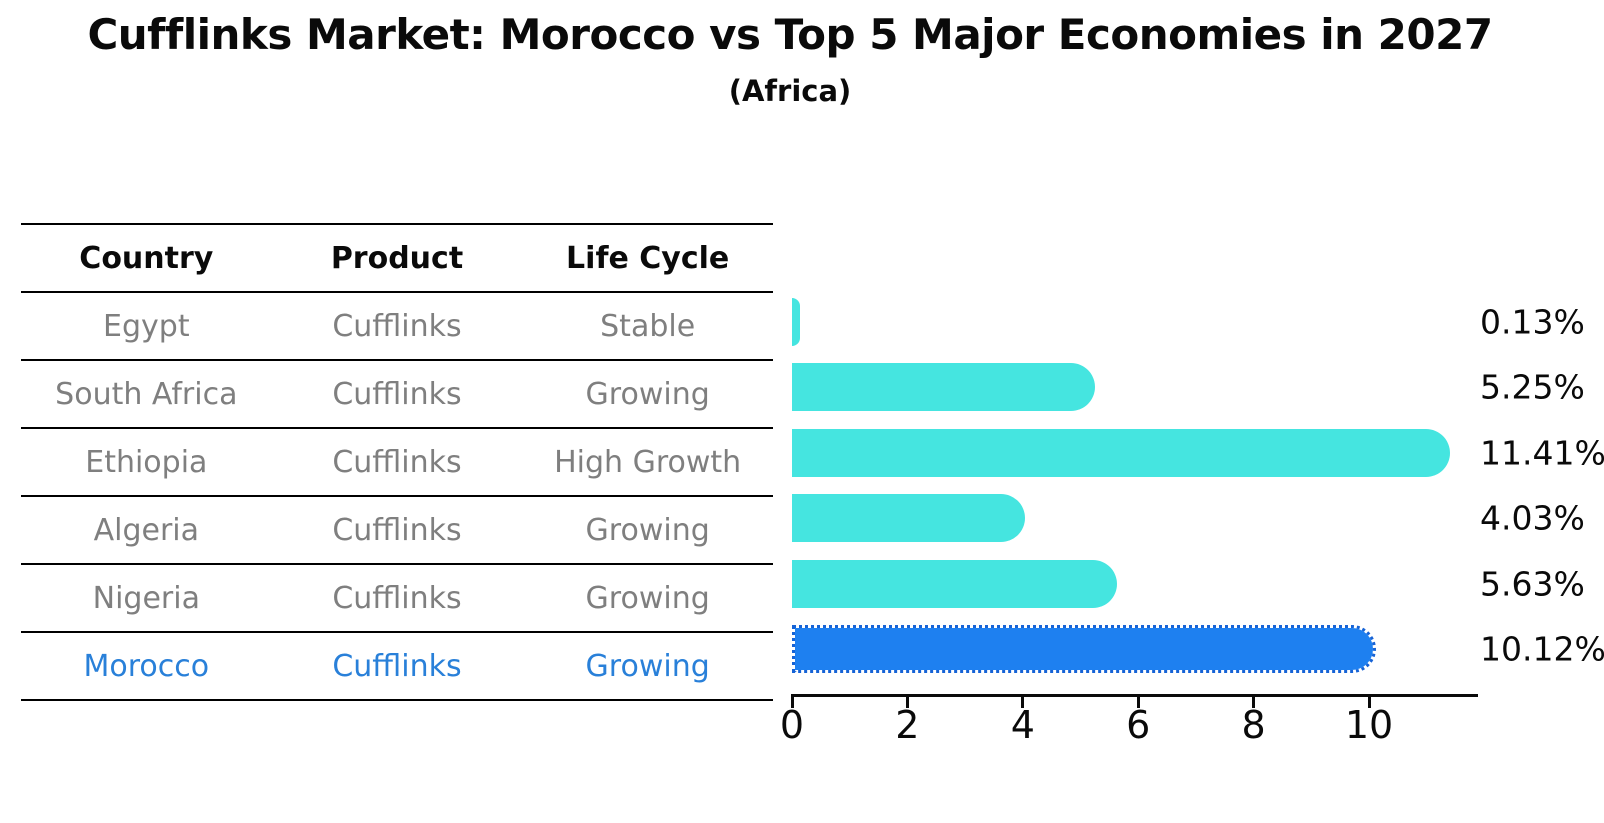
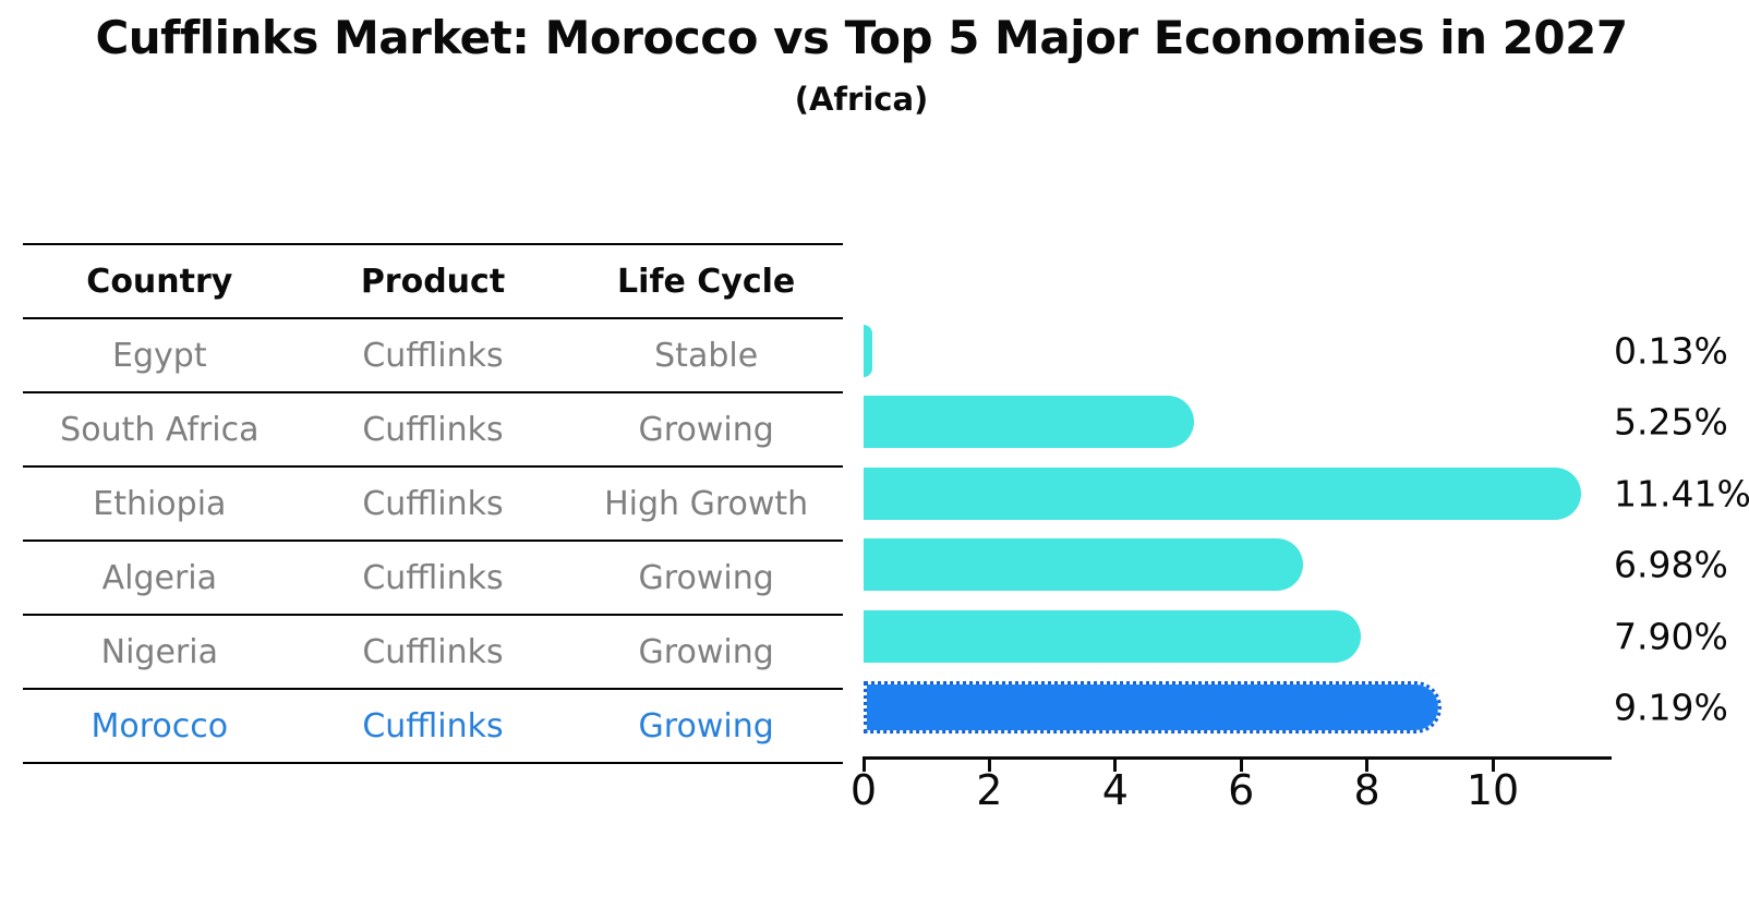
Algeria: 4.03% -> 6.98%
Nigeria: 5.63% -> 7.90%
Morocco: 10.12% -> 9.19%
